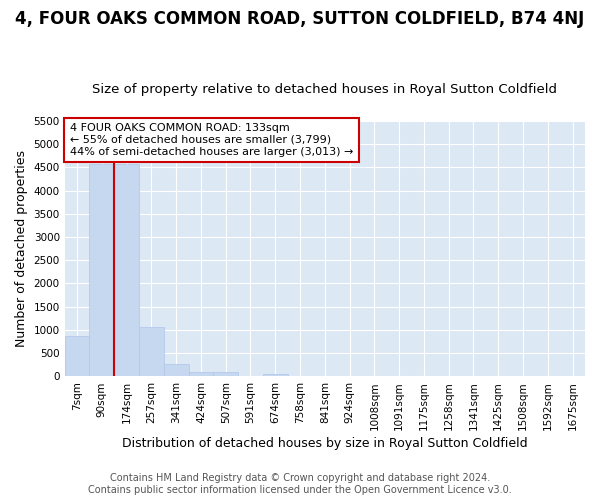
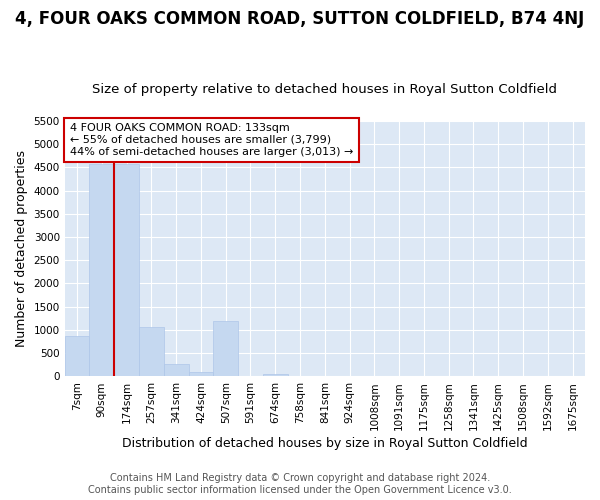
507sqm: 80 -> 1200
